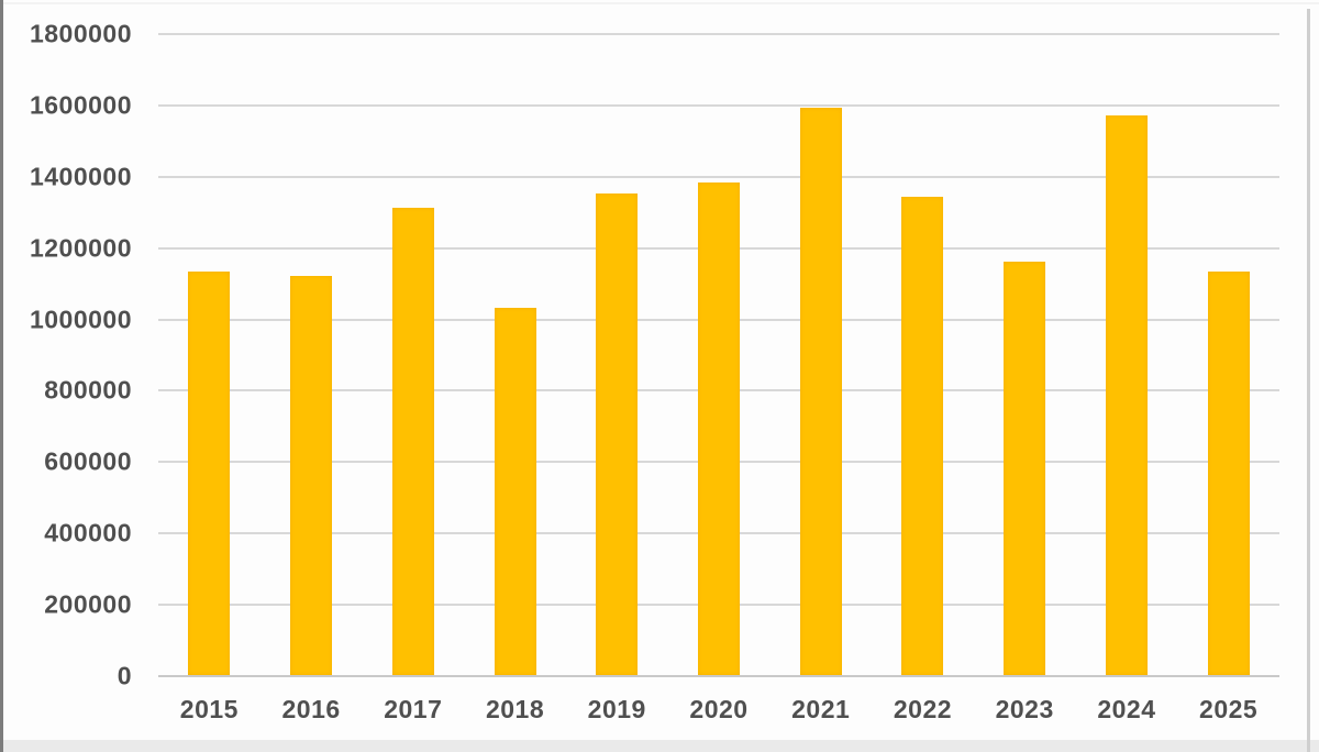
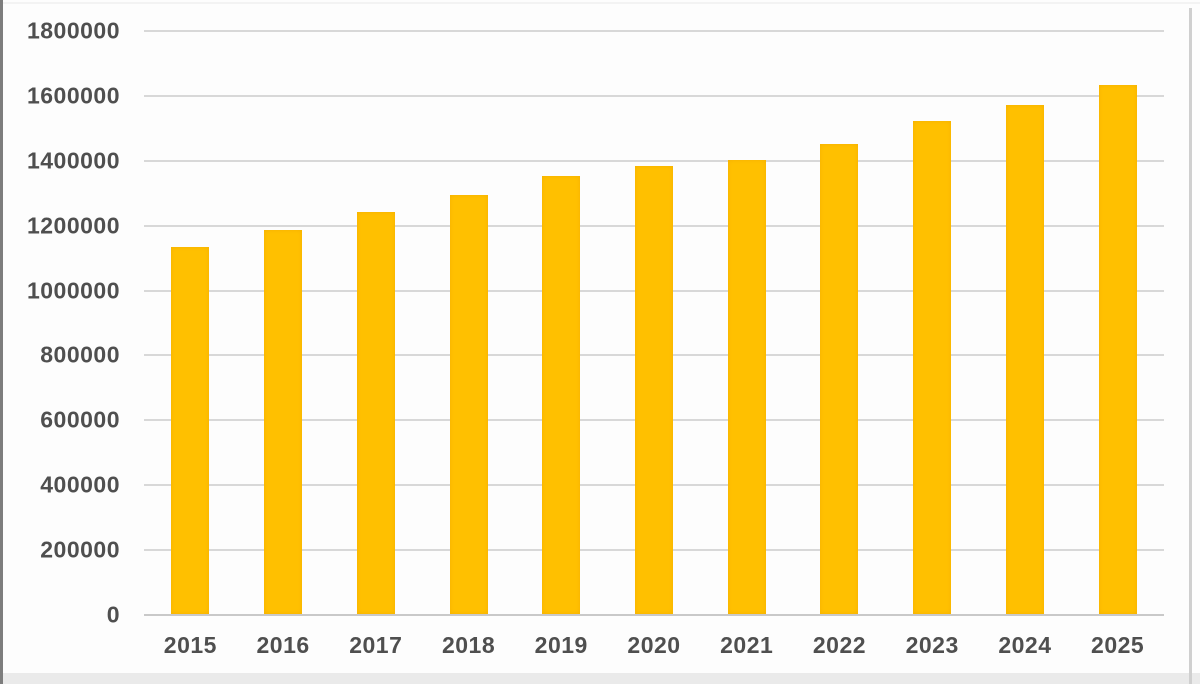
2016: 1120000 -> 1180000
2017: 1310000 -> 1240000
2018: 1030000 -> 1290000
2021: 1590000 -> 1400000
2022: 1340000 -> 1450000
2023: 1160000 -> 1520000
2025: 1130000 -> 1630000
